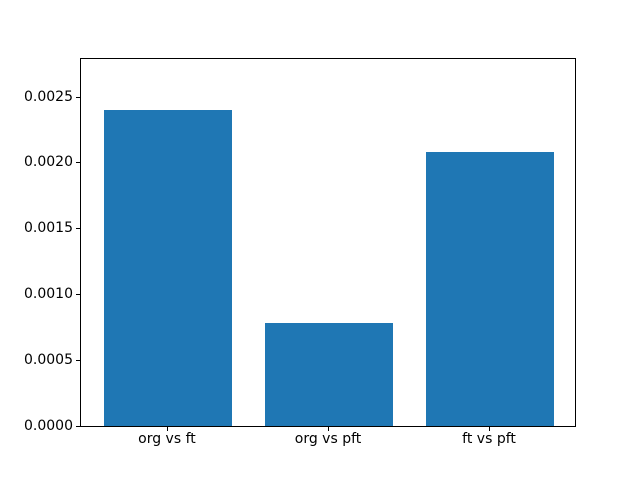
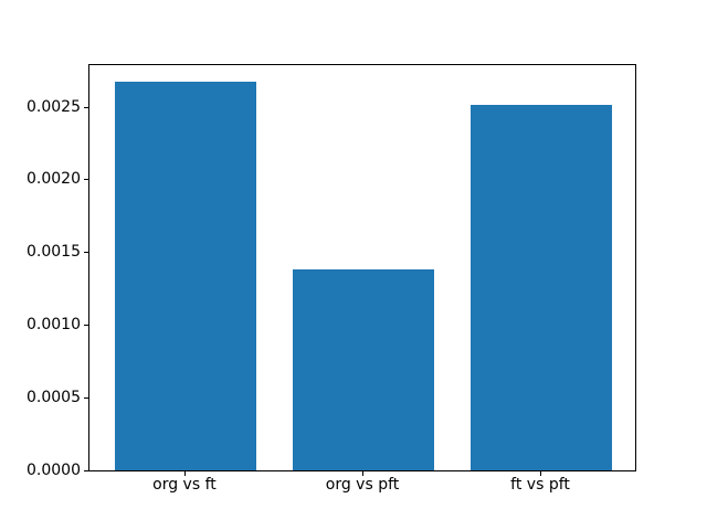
org vs ft: 0.00240 -> 0.00267
org vs pft: 0.00078 -> 0.00138
ft vs pft: 0.00208 -> 0.00251
